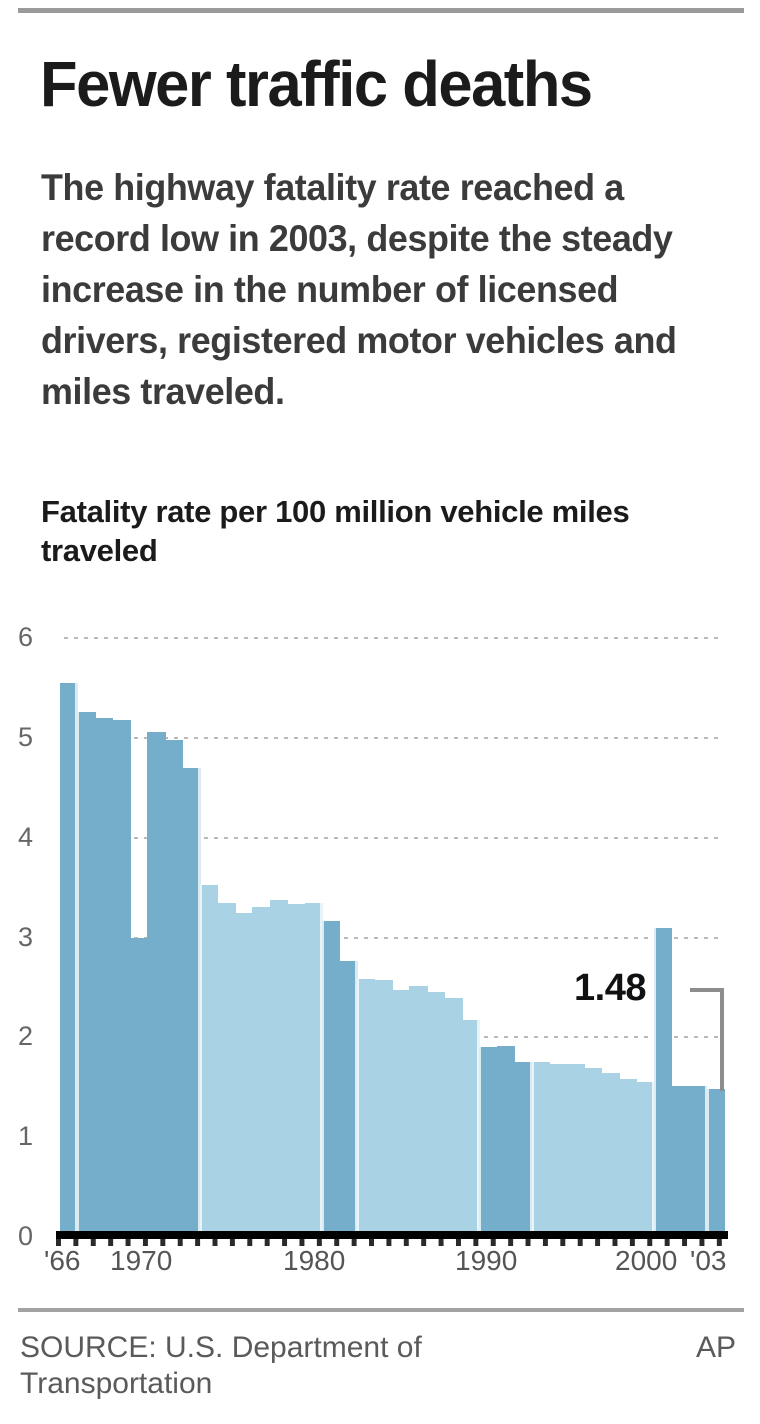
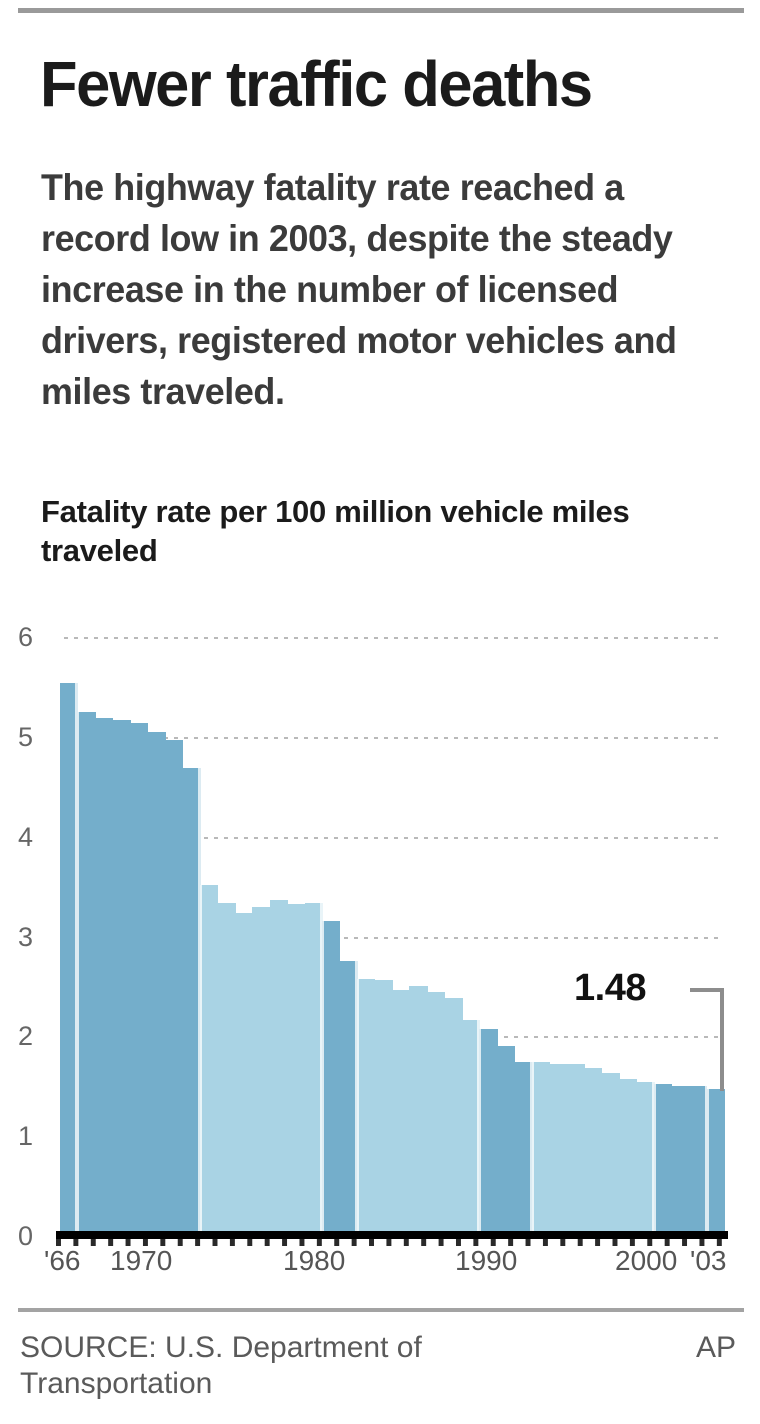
1970: 3.0 -> 5.2
1990: 1.9 -> 2.1
2000: 3.1 -> 1.5
